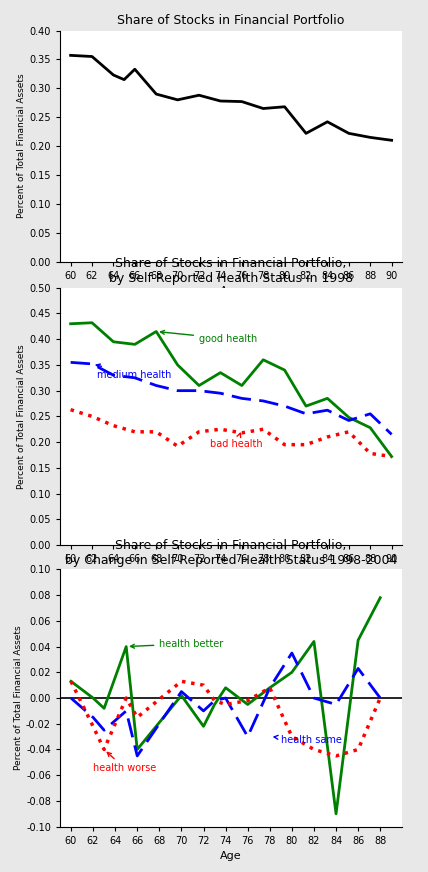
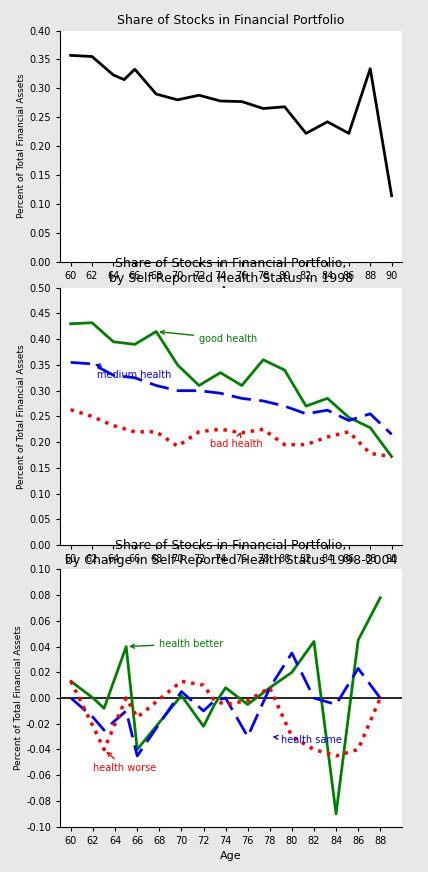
Share of Stocks in Financial Portfolio/88: 0.215 -> 0.334
Share of Stocks in Financial Portfolio/90: 0.210 -> 0.114
